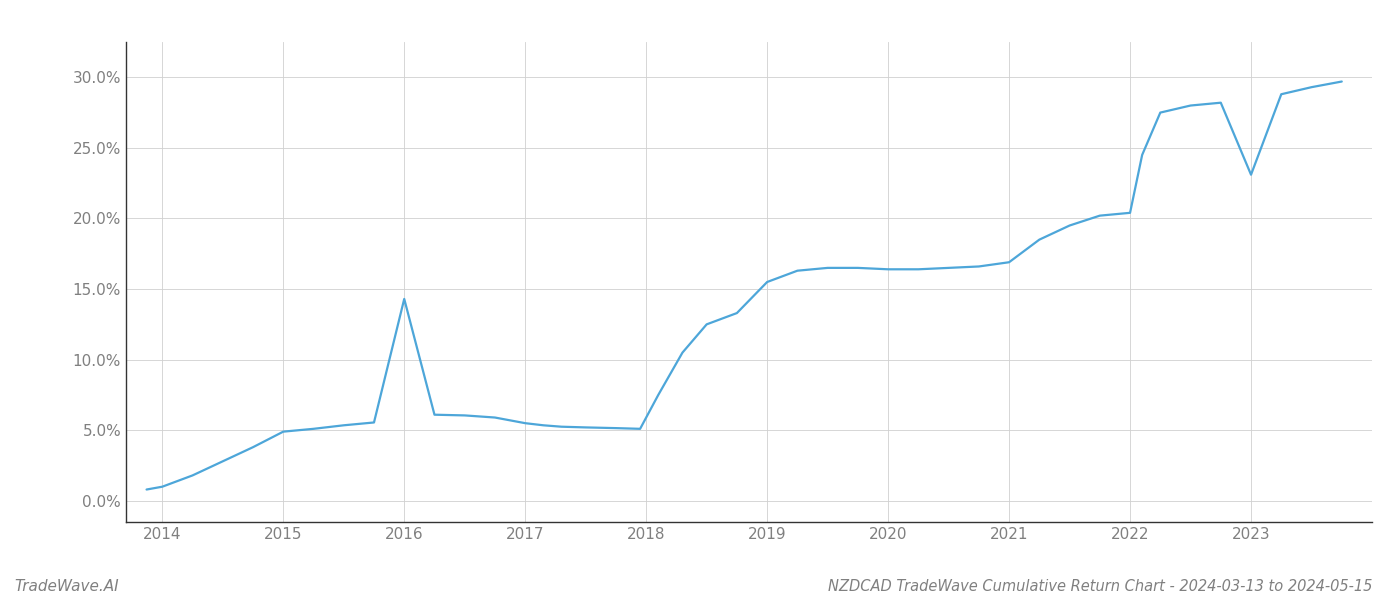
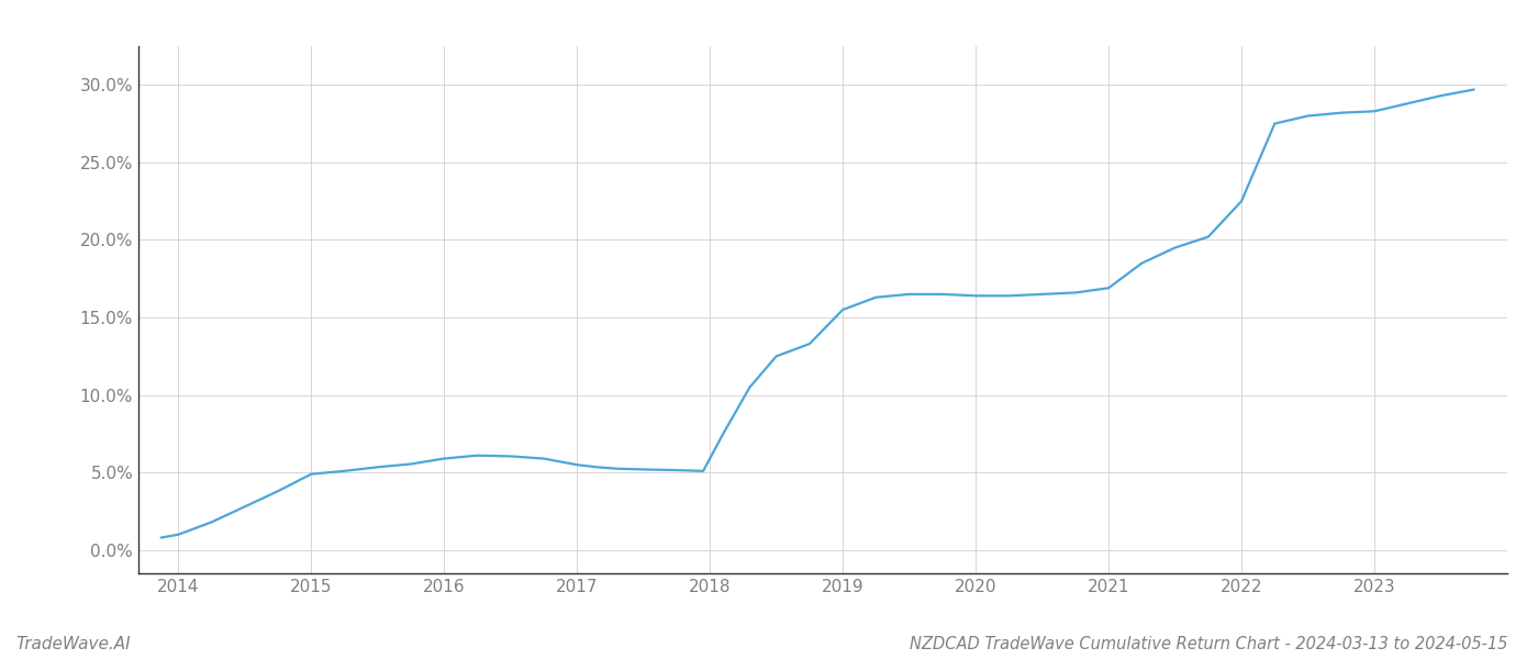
2016: 14.3% -> 5.9%
2022: 20.4% -> 22.5%
2023: 23.1% -> 28.3%
